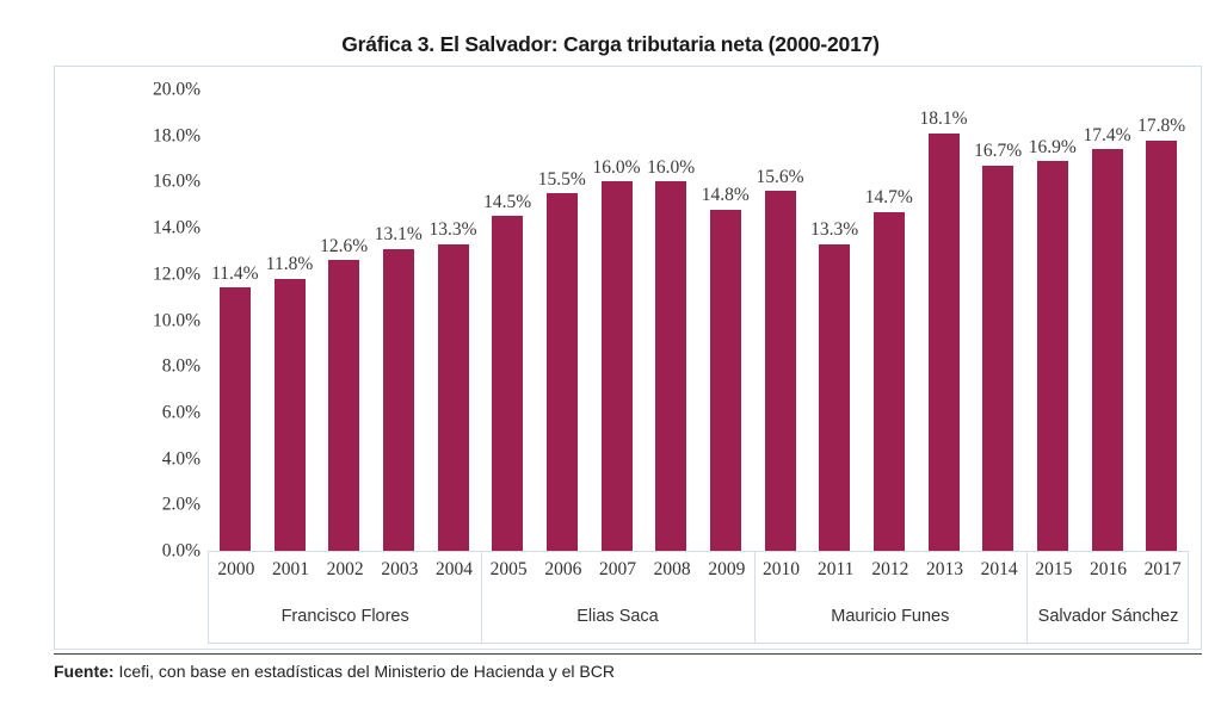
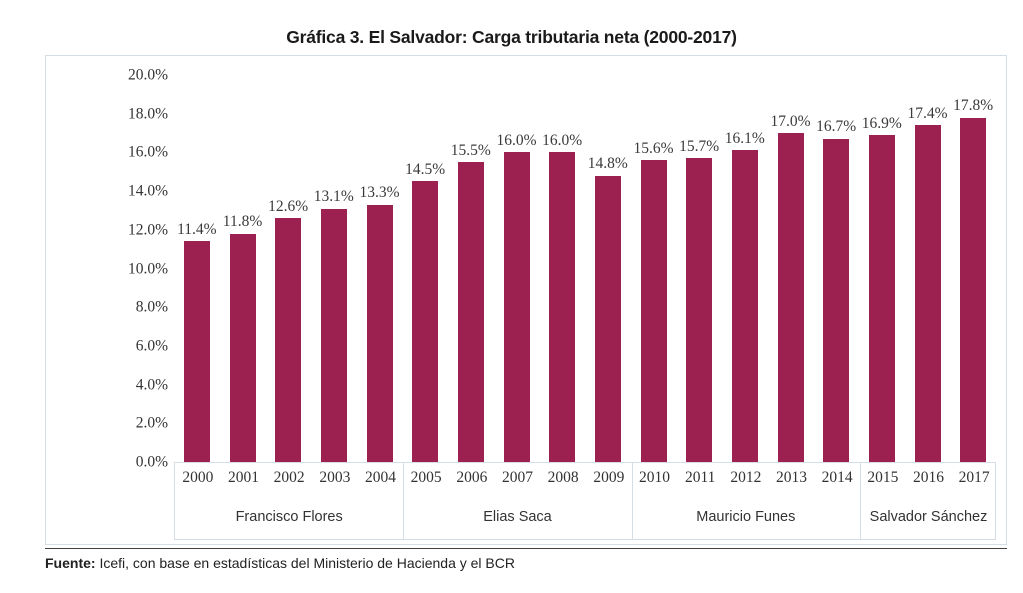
2011: 13.3% -> 15.7%
2012: 14.7% -> 16.1%
2013: 18.1% -> 17.0%
